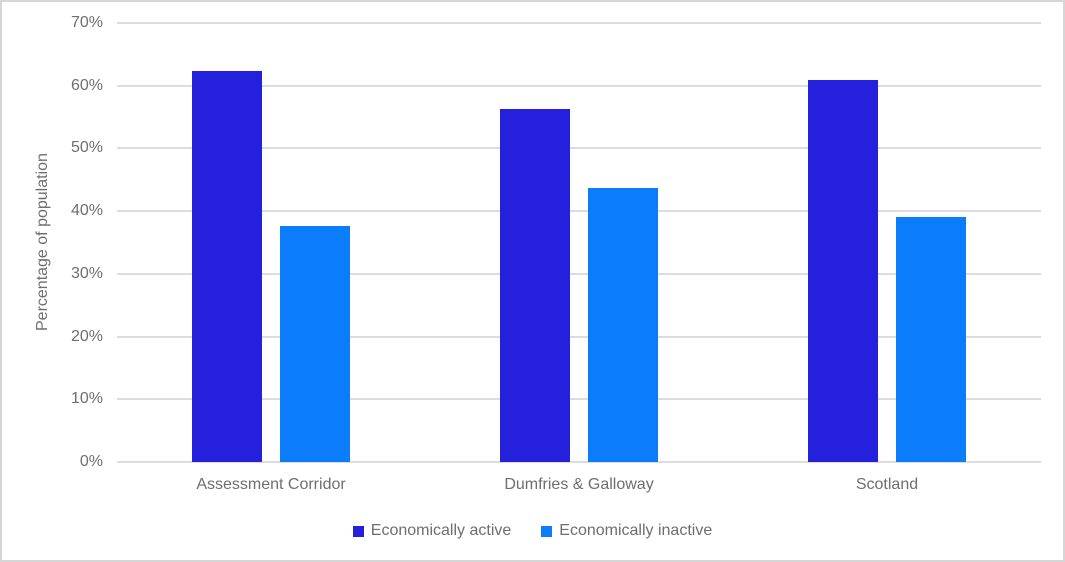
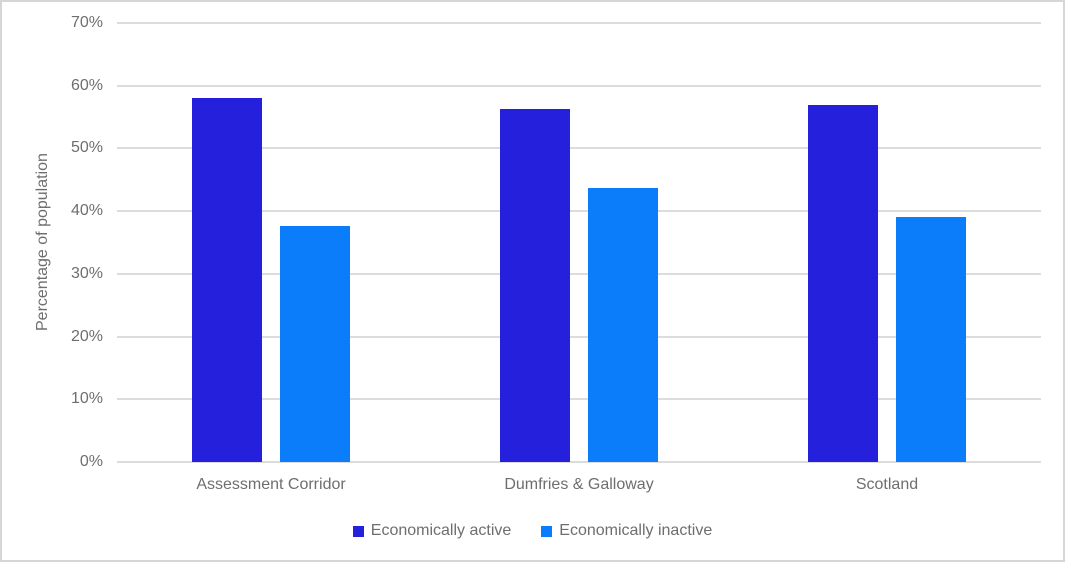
Economically active/Assessment Corridor: 62% -> 58%
Economically active/Scotland: 61% -> 57%
